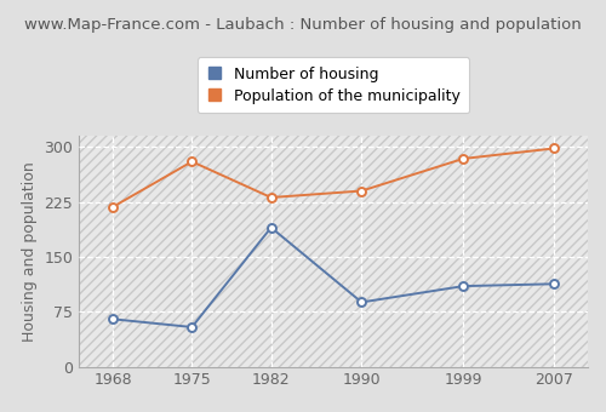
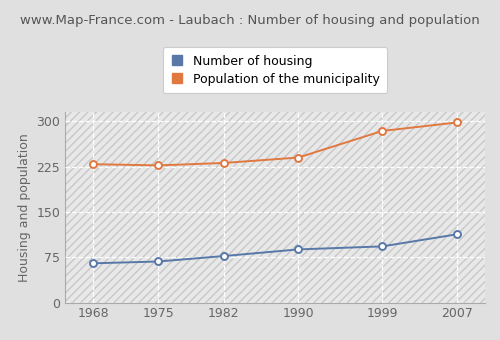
Population of the municipality/1968: 218 -> 229
Number of housing/1975: 54 -> 68
Population of the municipality/1975: 280 -> 227
Number of housing/1982: 190 -> 77
Number of housing/1999: 110 -> 93
